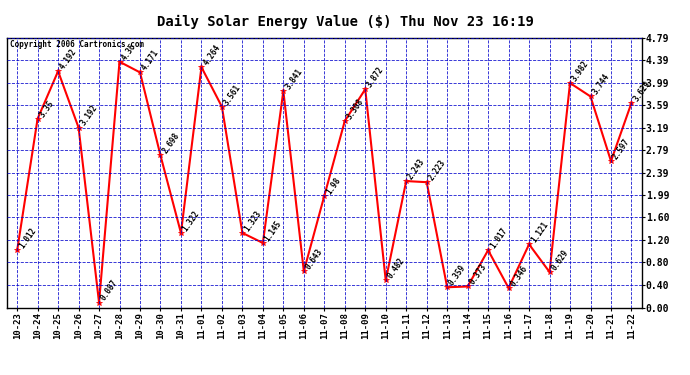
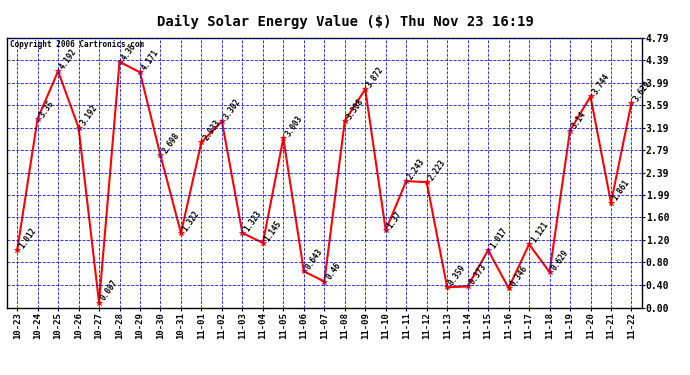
11-01: 4.264 -> 2.933
11-02: 3.561 -> 3.302
11-05: 3.841 -> 3.003
11-07: 1.98 -> 0.46
11-10: 0.482 -> 1.37
11-19: 3.982 -> 3.14
11-21: 2.597 -> 1.861
